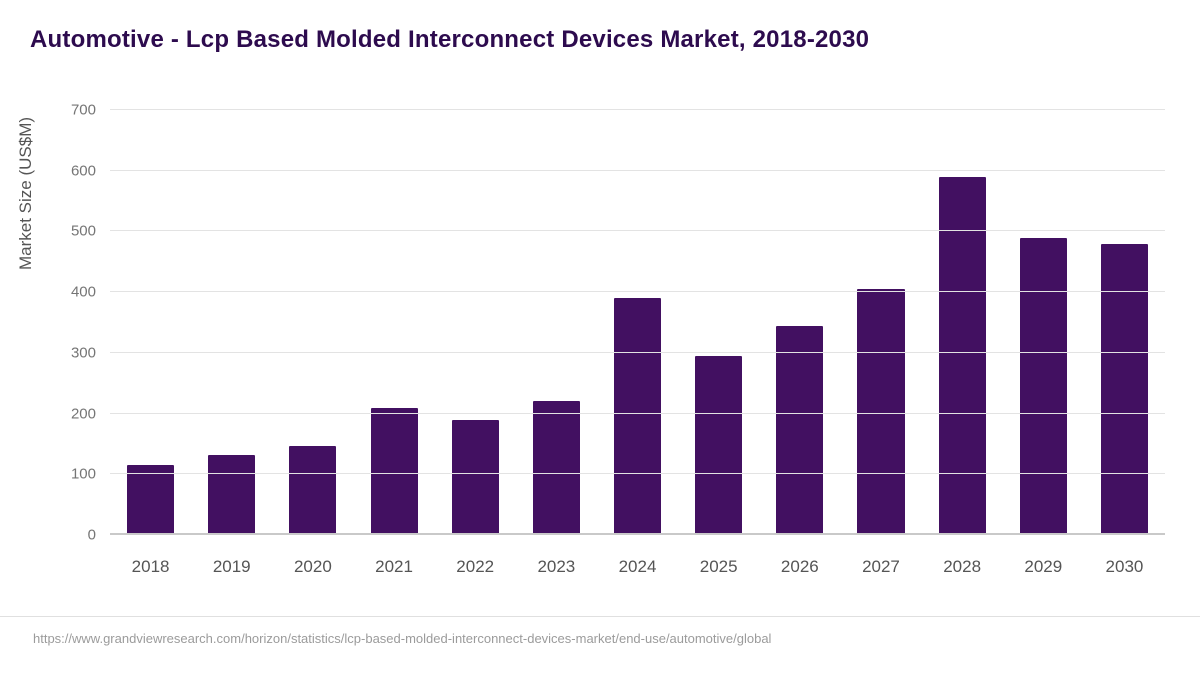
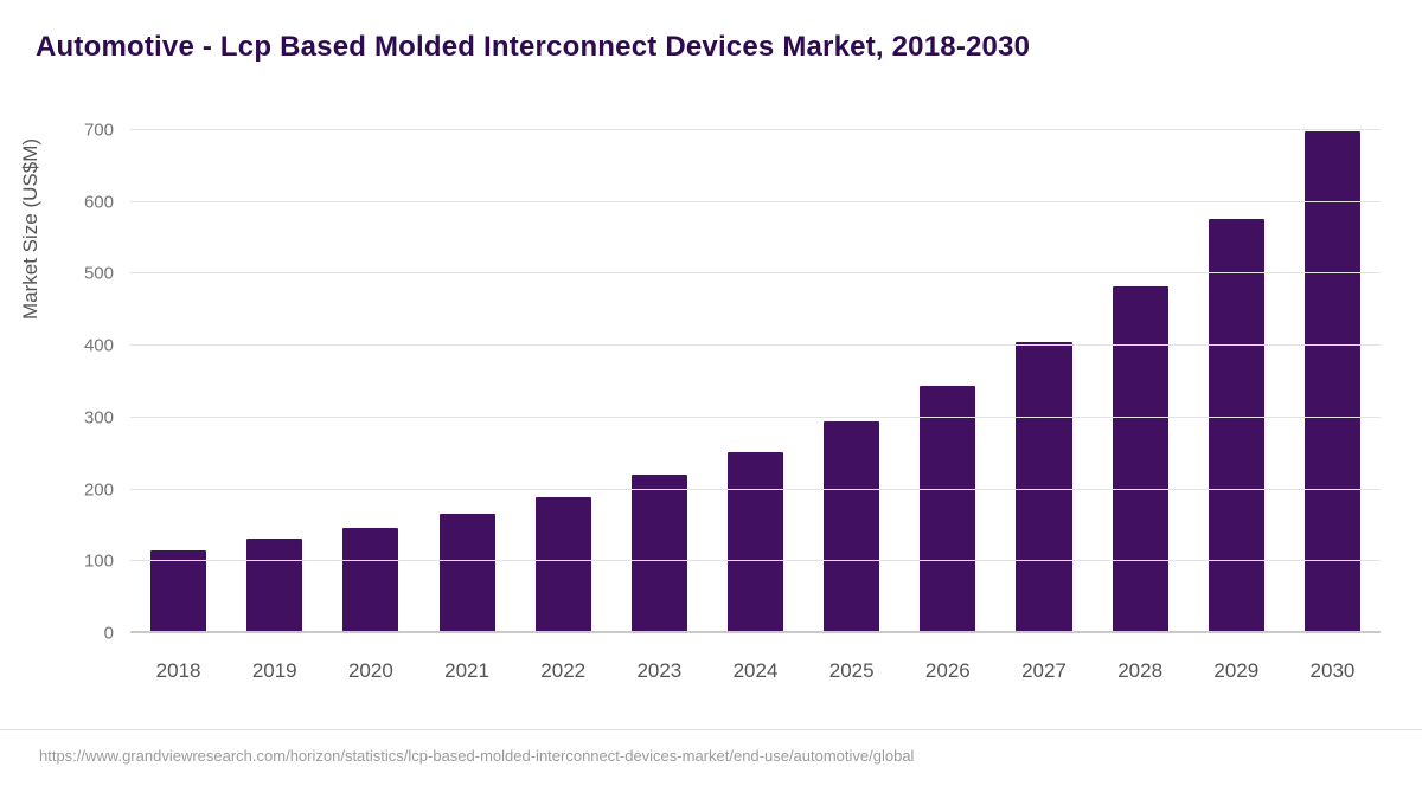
2021: 210 -> 170
2024: 390 -> 250
2028: 590 -> 480
2029: 490 -> 580
2030: 480 -> 700
